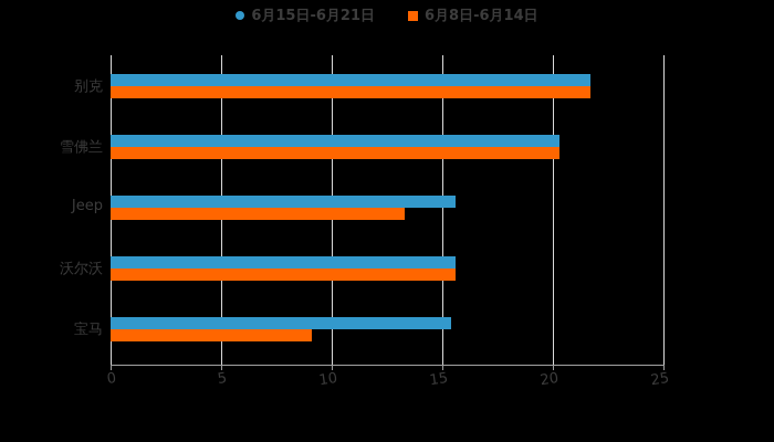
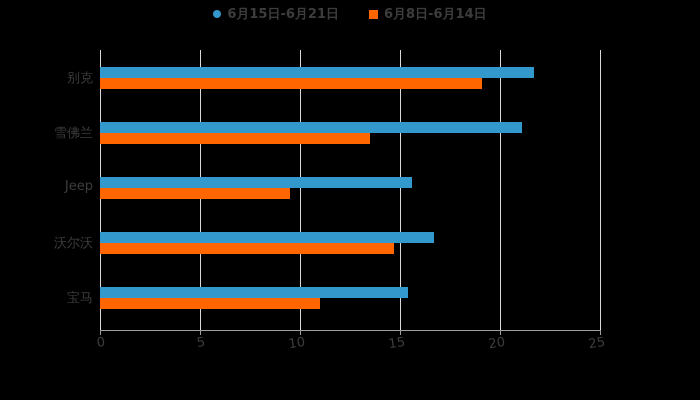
6月8日-6月14日/别克: 21.7 -> 19.1
6月15日-6月21日/雪佛兰: 20.3 -> 21.1
6月8日-6月14日/雪佛兰: 20.3 -> 13.5
6月8日-6月14日/Jeep: 13.3 -> 9.5
6月15日-6月21日/沃尔沃: 15.6 -> 16.7
6月8日-6月14日/沃尔沃: 15.6 -> 14.7
6月8日-6月14日/宝马: 9.1 -> 11.0
